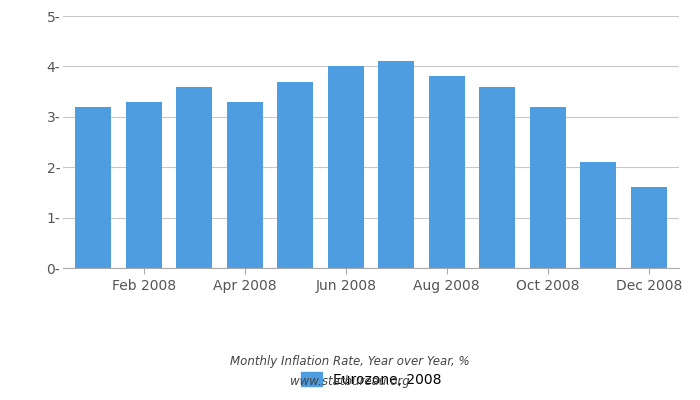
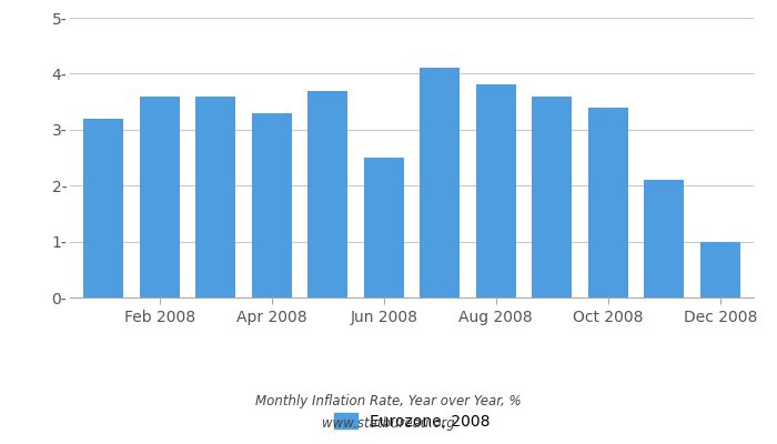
Feb 2008: 3.3- -> 3.6-
Jun 2008: 4.0- -> 2.5-
Oct 2008: 3.2- -> 3.4-
Dec 2008: 1.6- -> 1.0-
